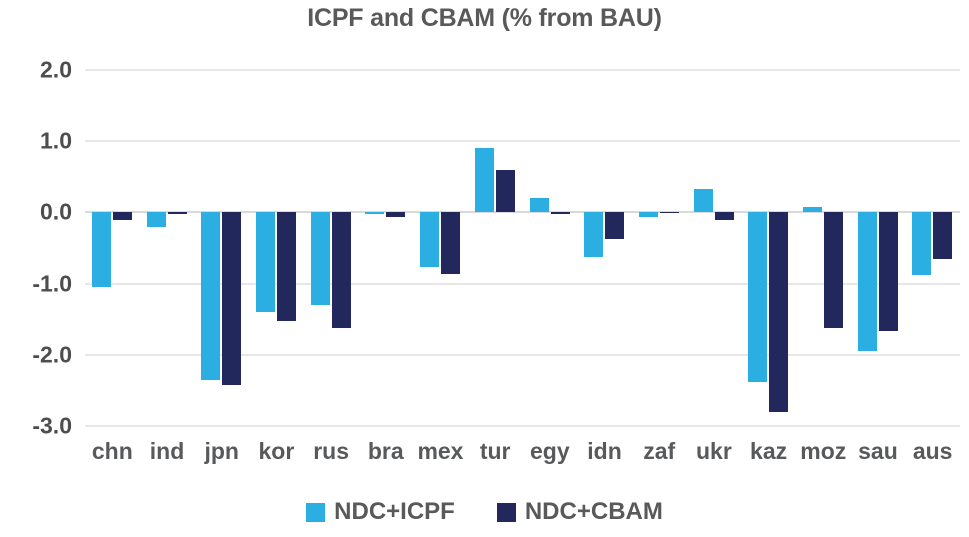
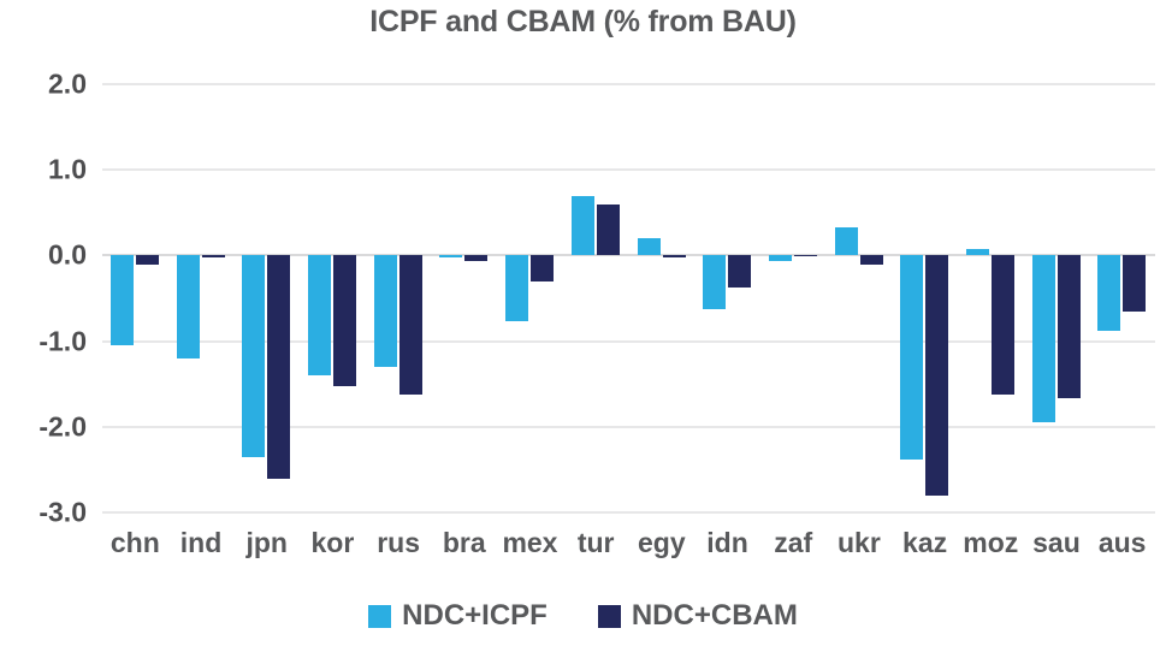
NDC+ICPF/ind: -0.2 -> -1.2
NDC+CBAM/jpn: -2.4 -> -2.6
NDC+CBAM/mex: -0.9 -> -0.3
NDC+ICPF/tur: 0.9 -> 0.7
